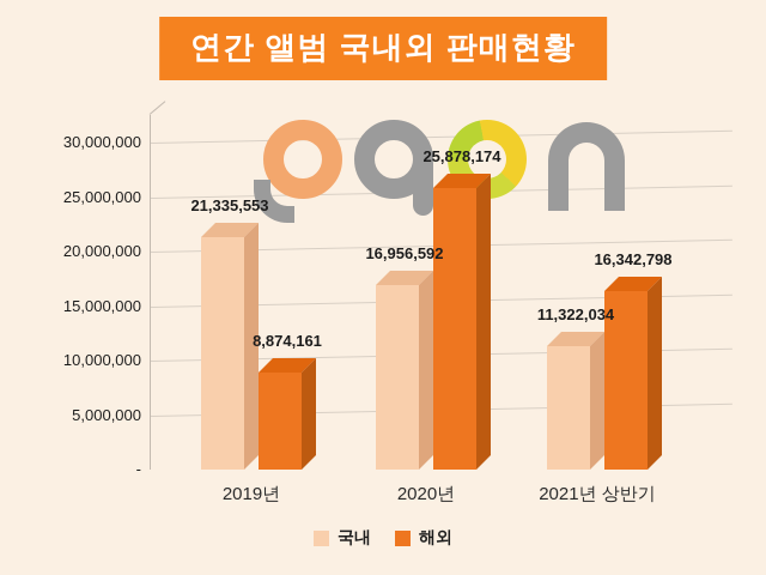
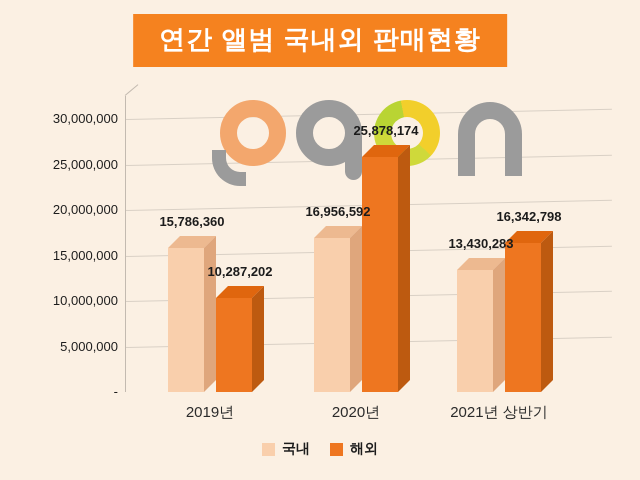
국내/2019년: 21,335,553 -> 15,786,360
해외/2019년: 8,874,161 -> 10,287,202
국내/2021년 상반기: 11,322,034 -> 13,430,283
